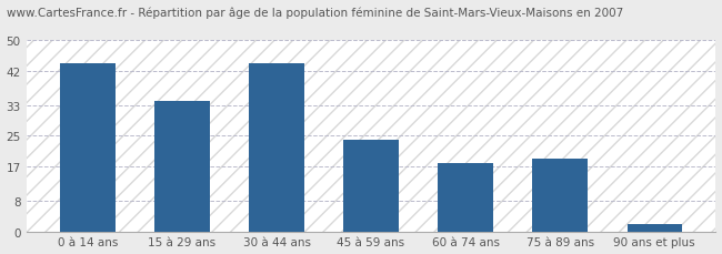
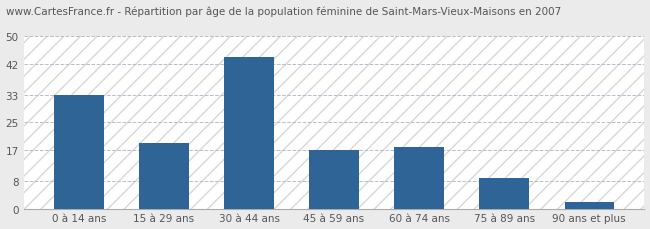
0 à 14 ans: 44 -> 33
15 à 29 ans: 34 -> 19
45 à 59 ans: 24 -> 17
75 à 89 ans: 19 -> 9
